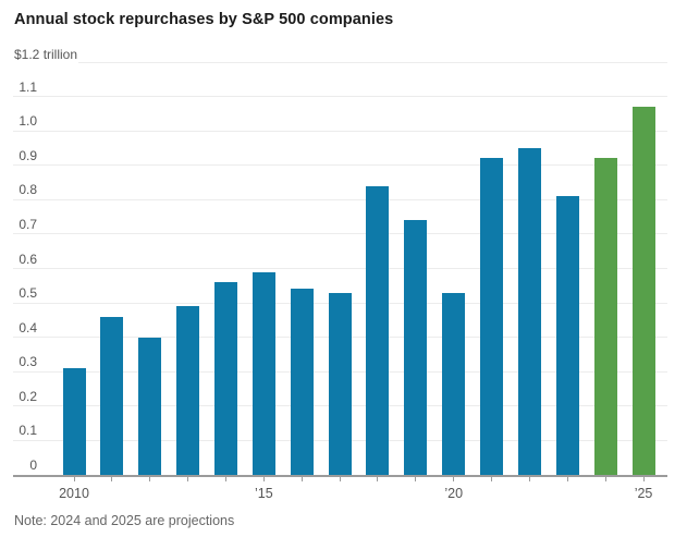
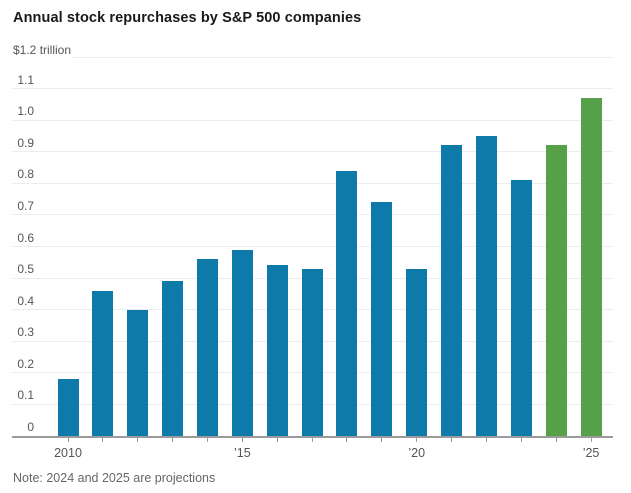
2010: 0.31 -> 0.18
